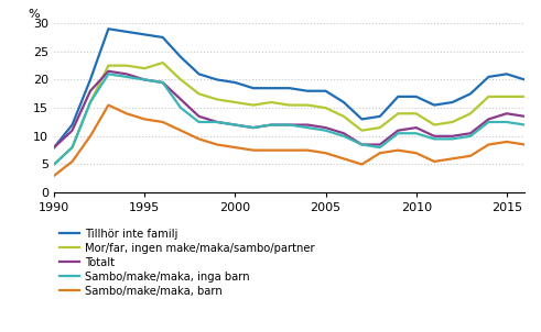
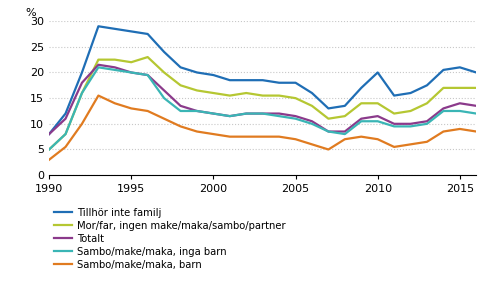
Tillhör inte familj/2010: 17.0 -> 20.0
